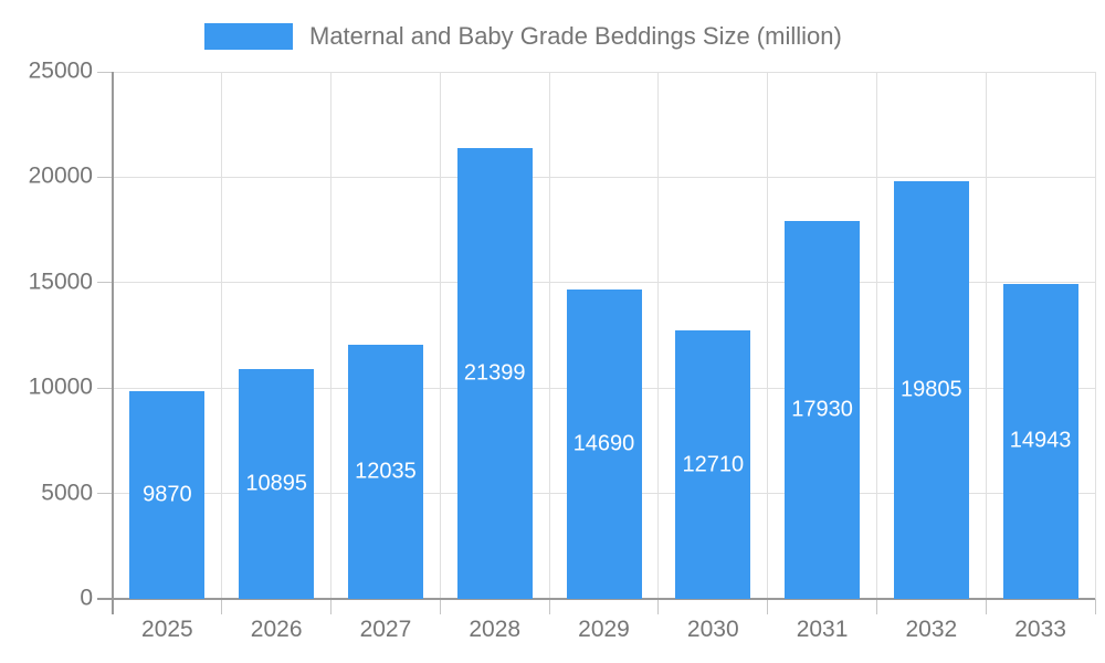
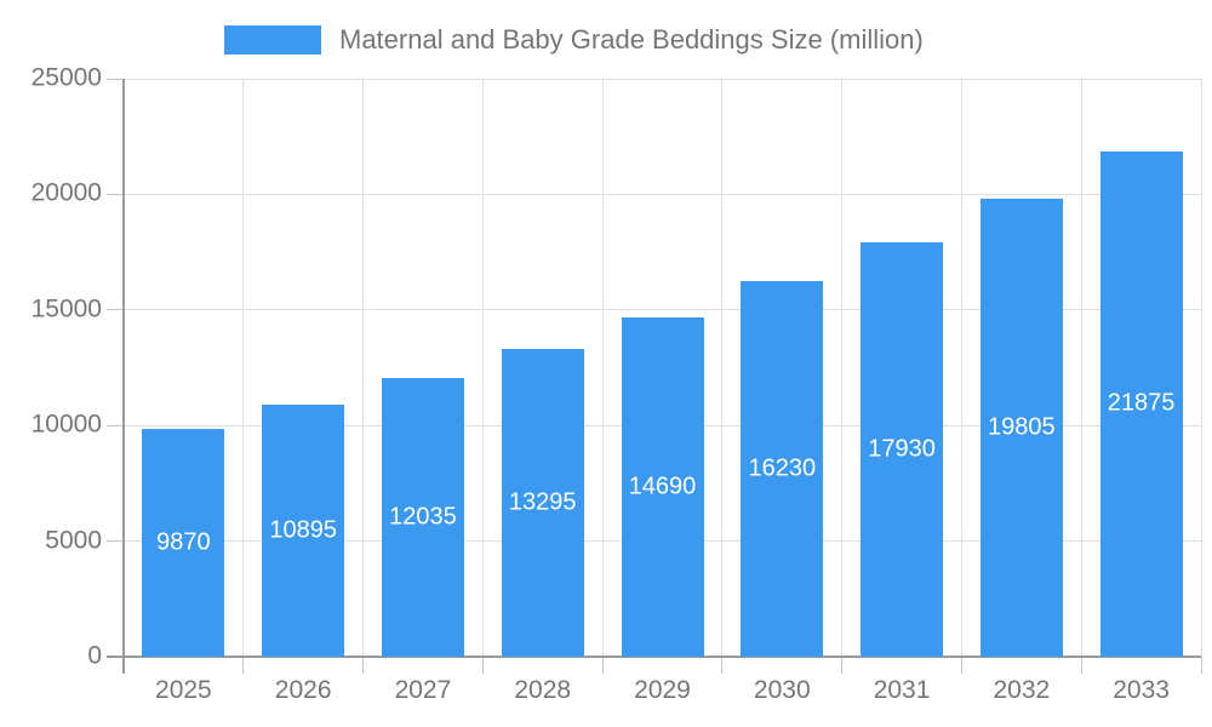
2028: 21399 -> 13295
2030: 12710 -> 16230
2033: 14943 -> 21875
